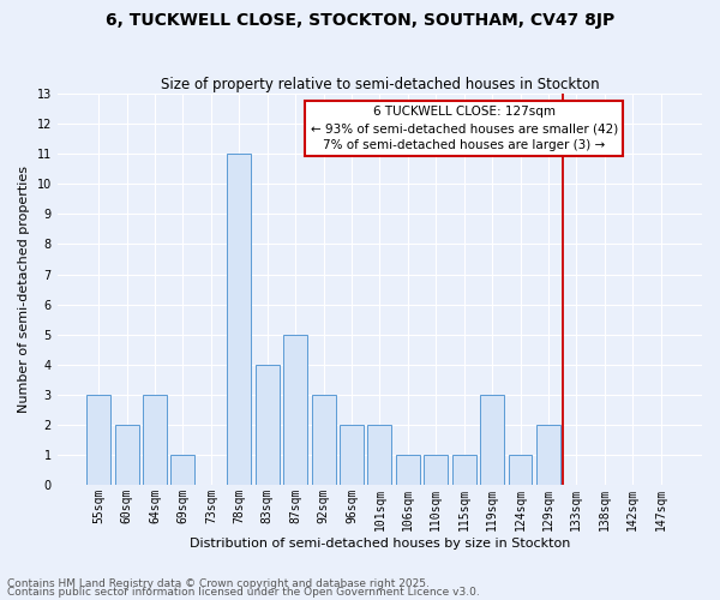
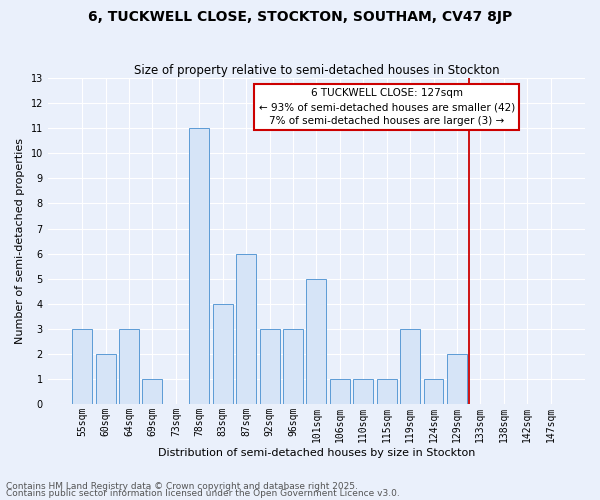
87sqm: 5 -> 6
96sqm: 2 -> 3
101sqm: 2 -> 5
